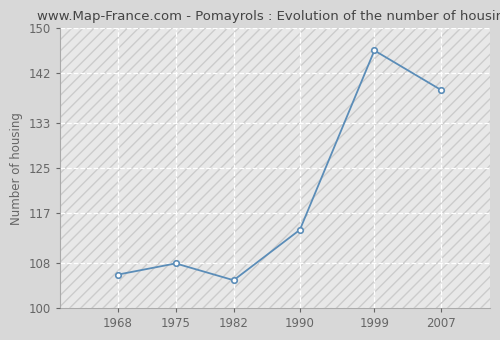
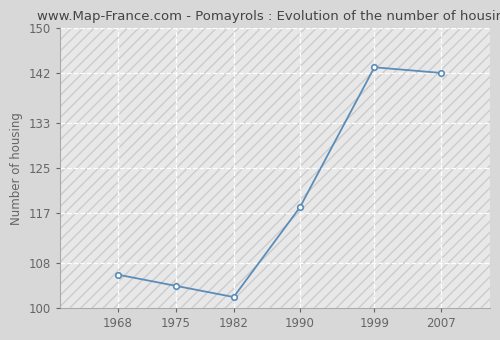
1975: 108 -> 104
1982: 105 -> 102
1990: 114 -> 118
1999: 146 -> 143
2007: 139 -> 142
